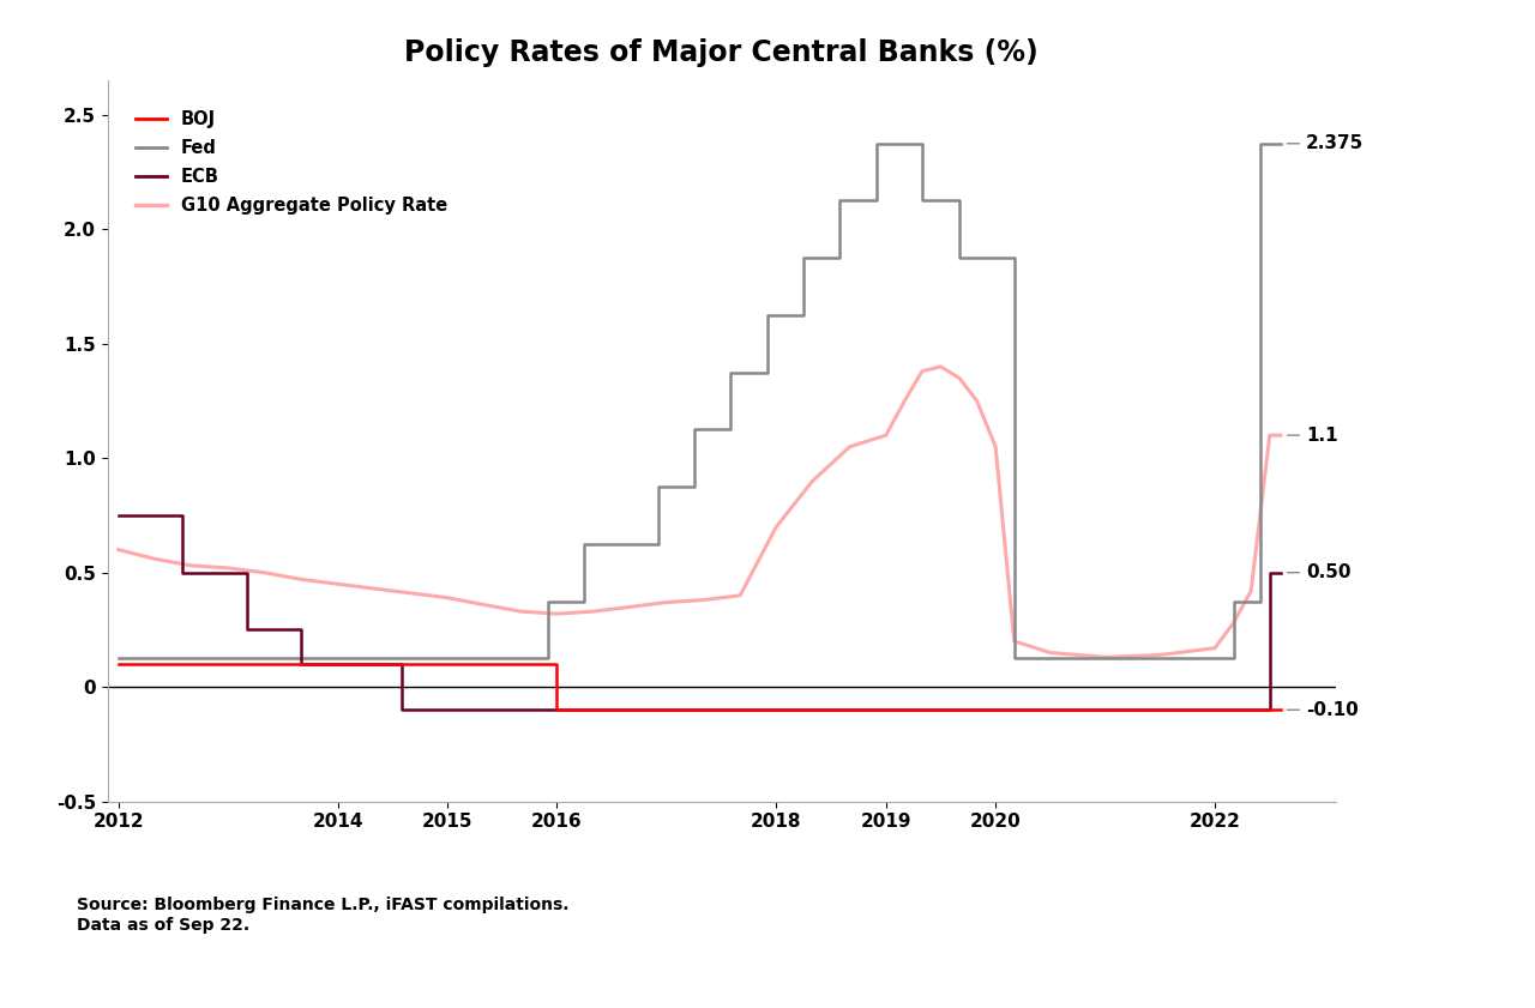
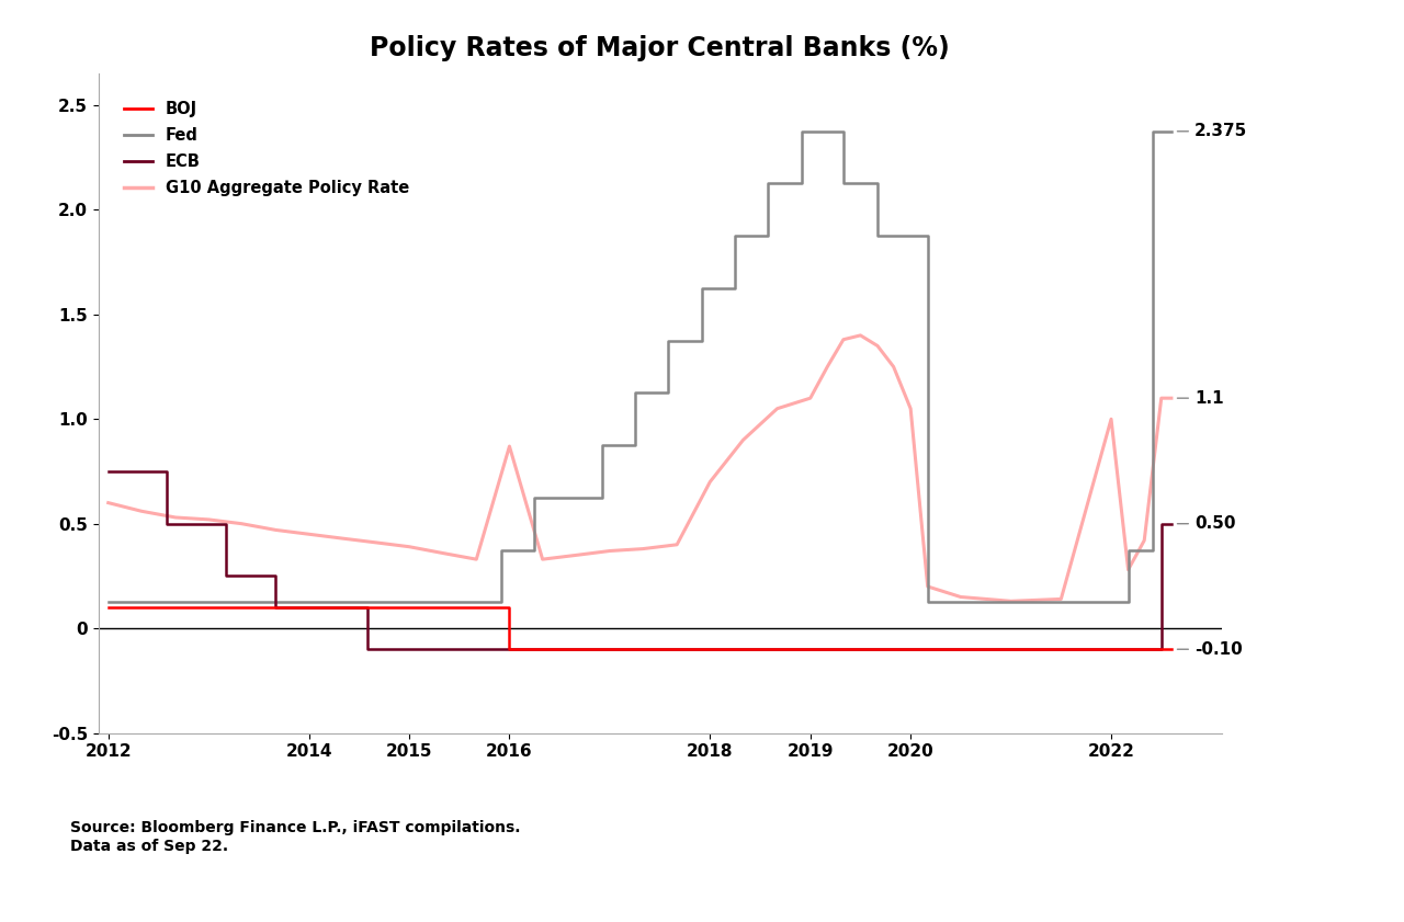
G10 Aggregate Policy Rate/2016: 0.32 -> 0.87
G10 Aggregate Policy Rate/2022: 0.17 -> 1.00
